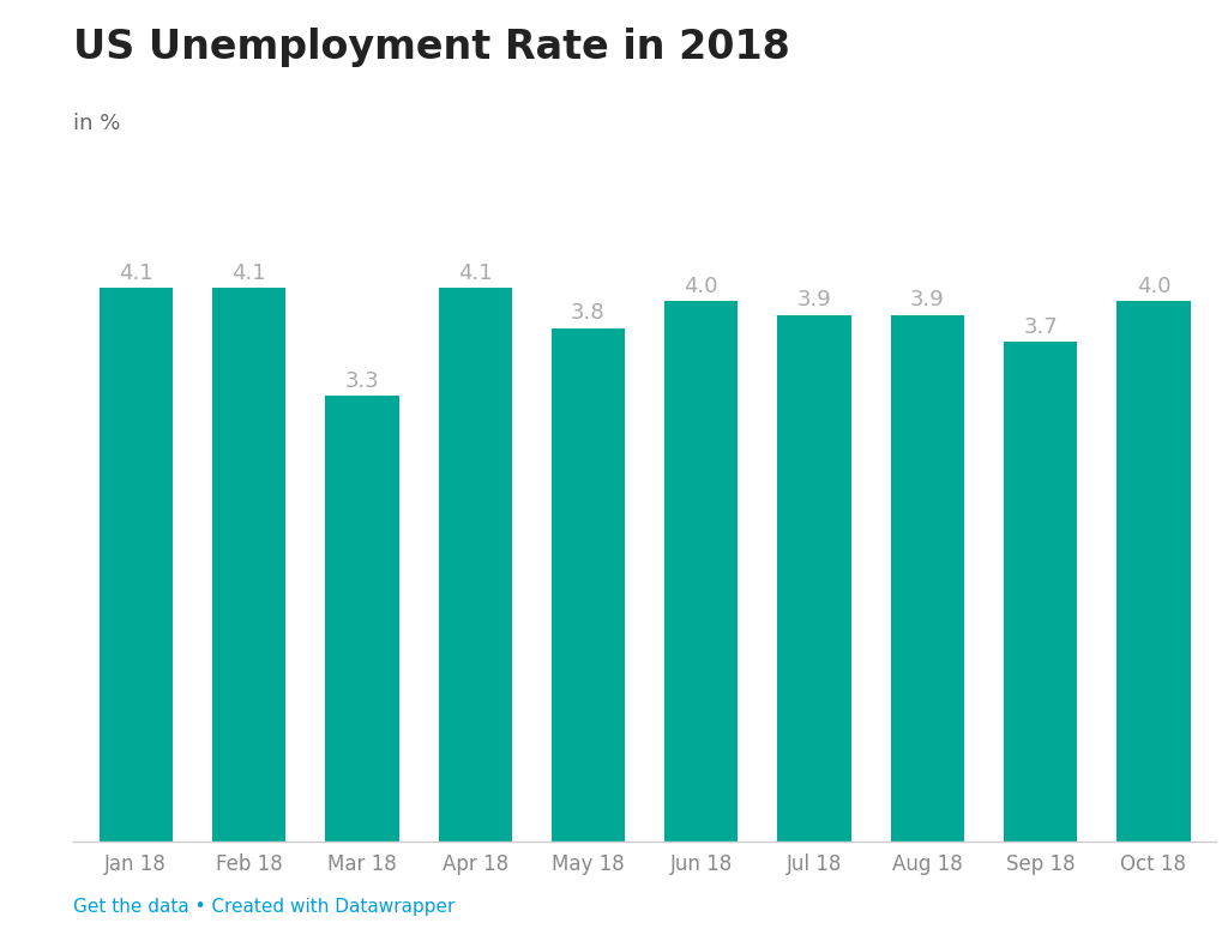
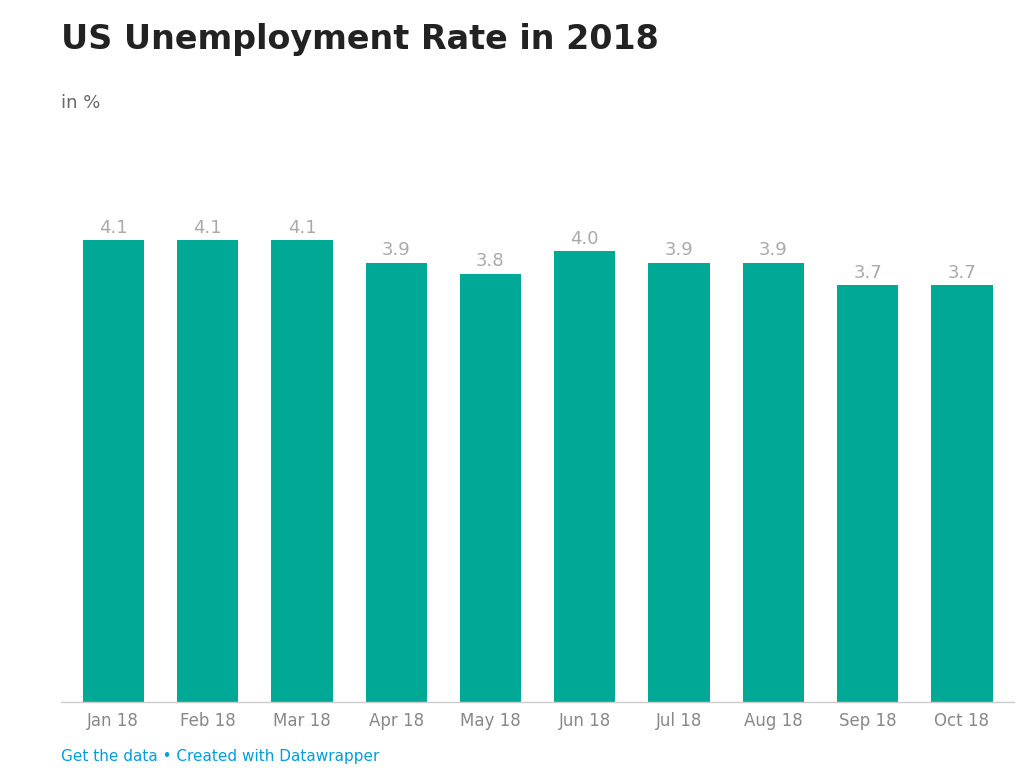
Mar 18: 3.3 -> 4.1
Apr 18: 4.1 -> 3.9
Oct 18: 4.0 -> 3.7
